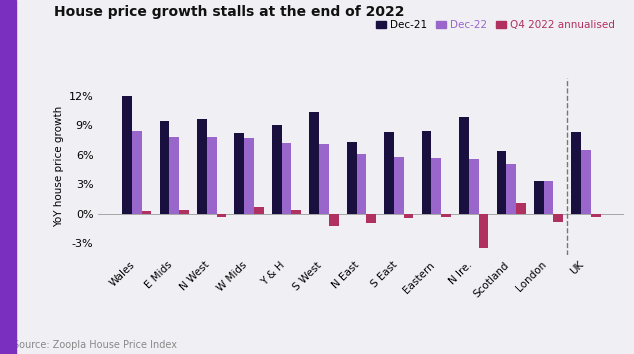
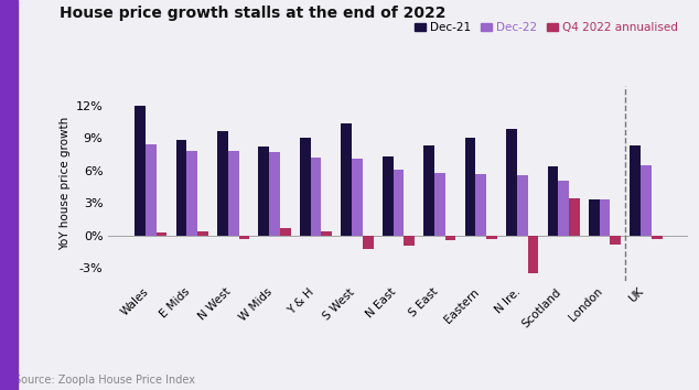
Dec-21/E Mids: 9.4% -> 8.8%
Dec-21/Eastern: 8.4% -> 9.0%
Q4 2022 annualised/Scotland: 1.1% -> 3.4%
